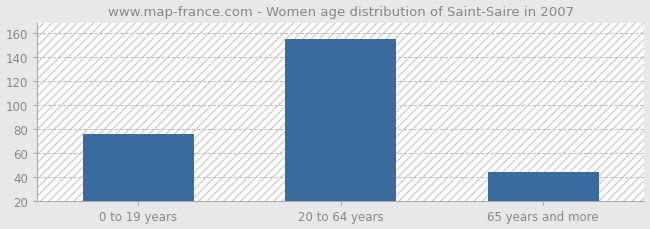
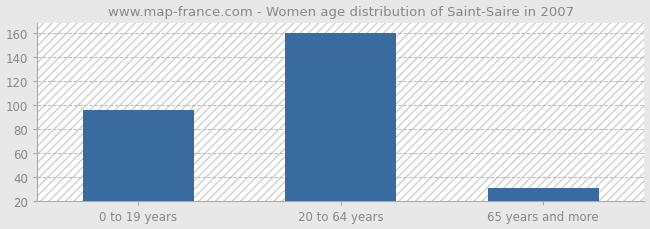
0 to 19 years: 76 -> 96
20 to 64 years: 155 -> 160
65 years and more: 44 -> 31
